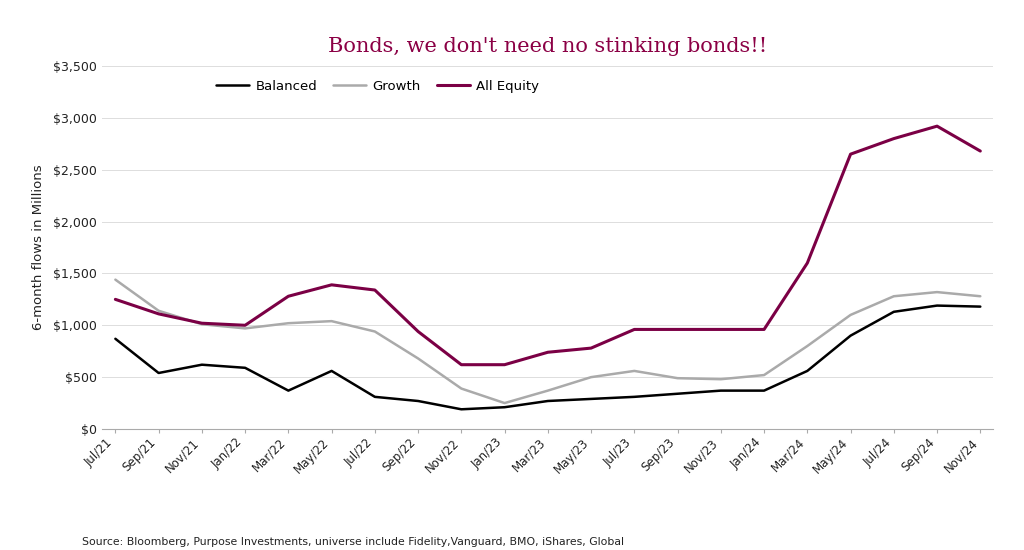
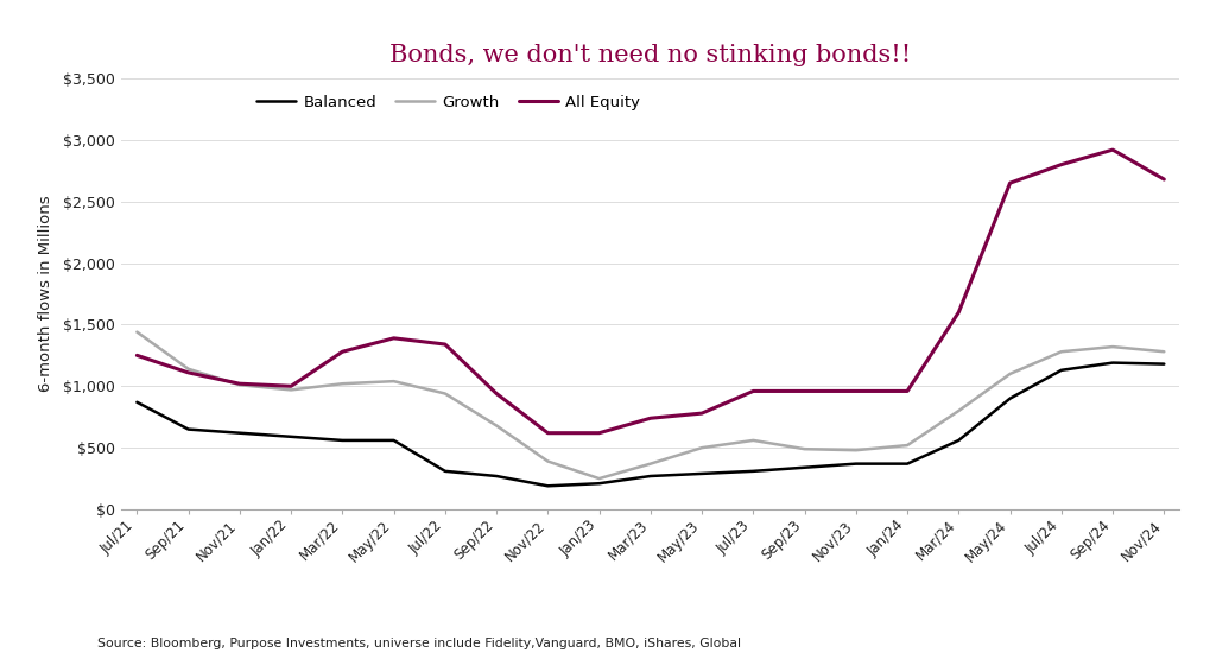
Balanced/Sep/21: $540 -> $650
Balanced/Mar/22: $370 -> $560
